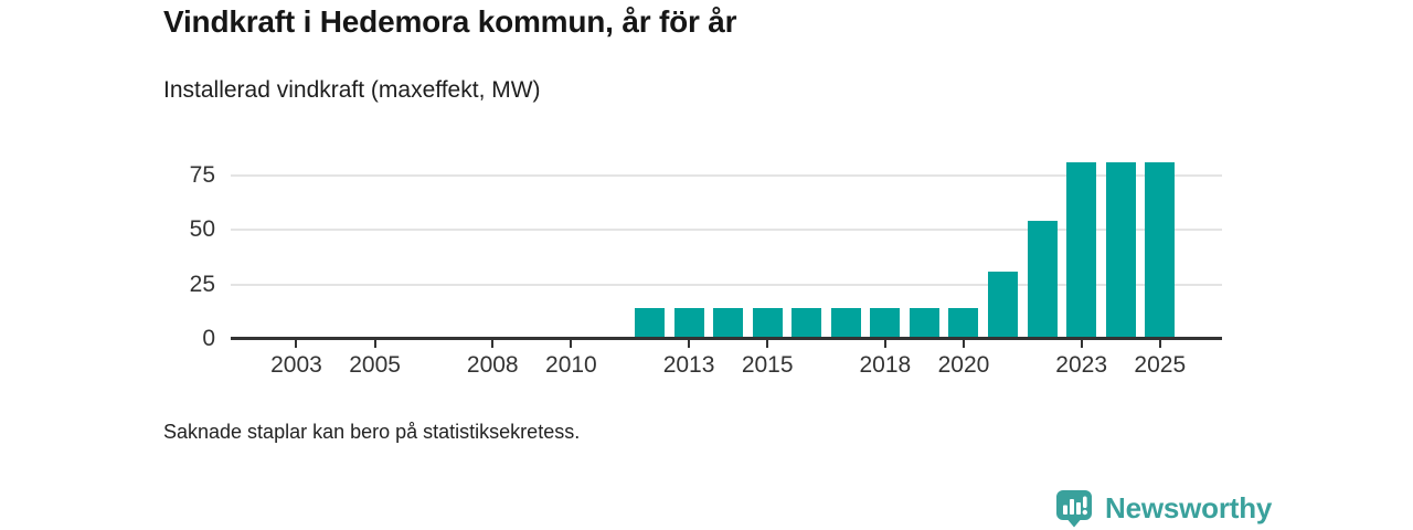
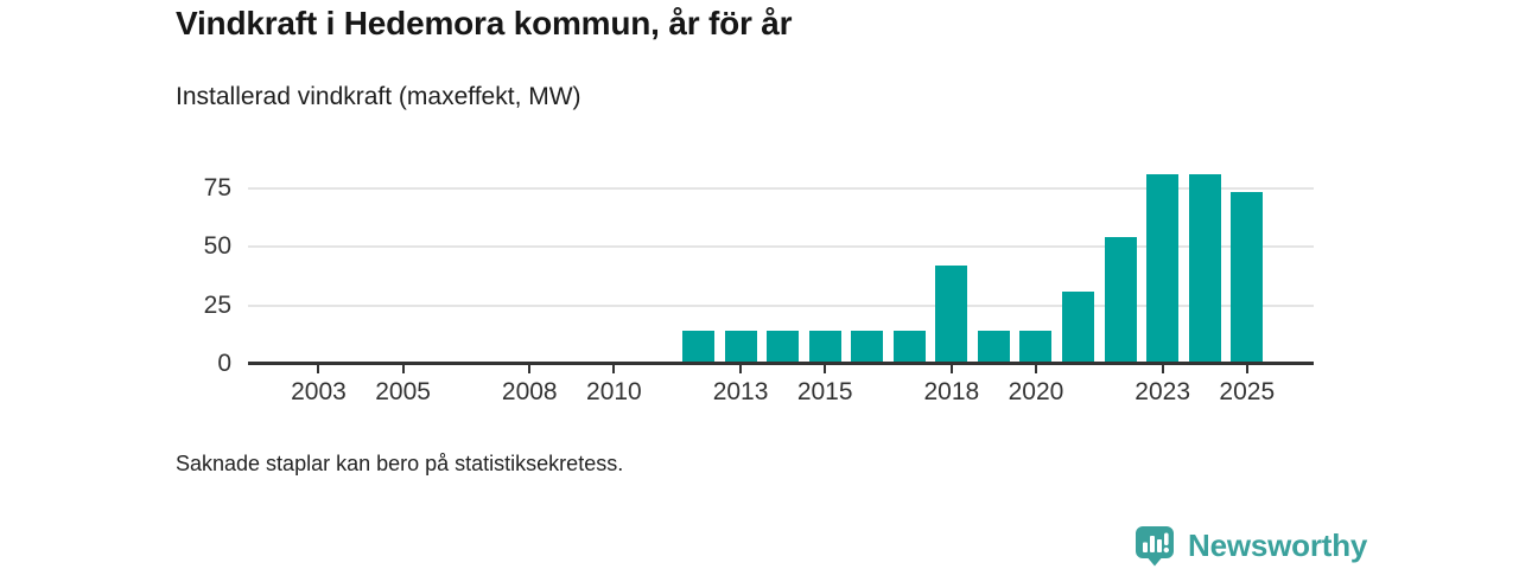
2018: 14 -> 42
2025: 81 -> 73
